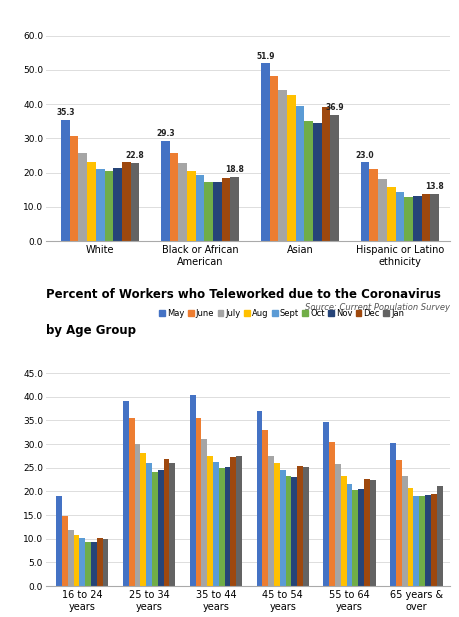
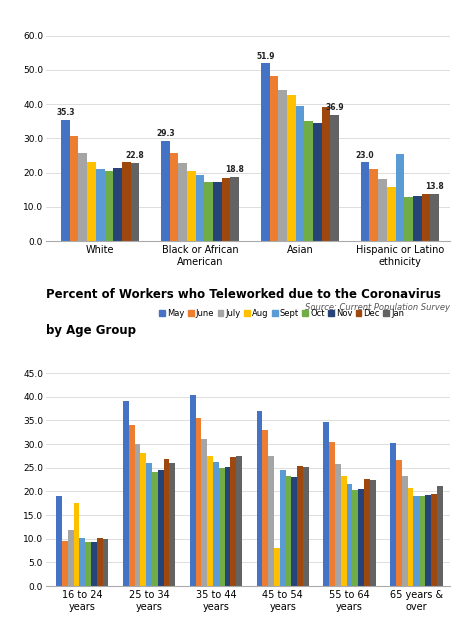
Sept/Hispanic or Latino ethnicity: 14.4 -> 25.5
June/16 to 24 years: 14.9 -> 9.5
Aug/16 to 24 years: 10.8 -> 17.5
June/25 to 34 years: 35.6 -> 34.0
Aug/45 to 54 years: 25.9 -> 8.0
